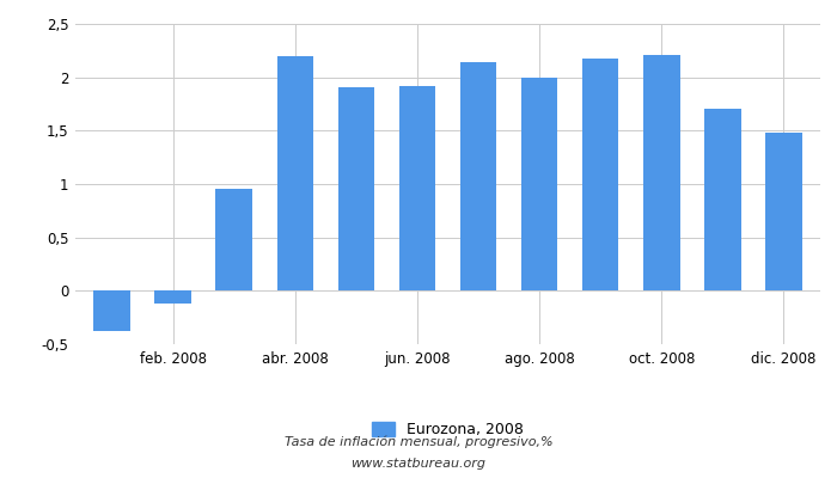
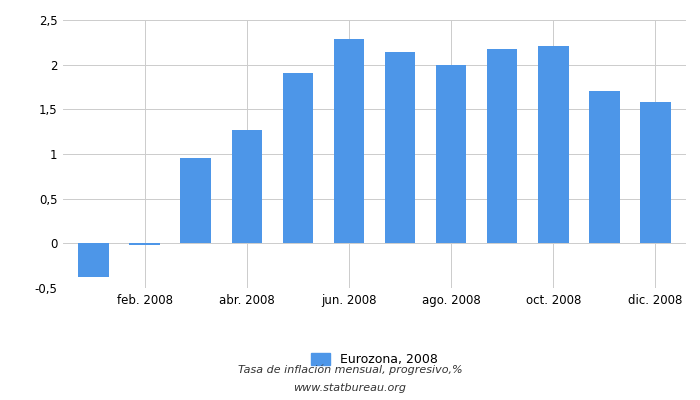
feb. 2008: -0,12 -> -0,02
abr. 2008: 2,20 -> 1,27
jun. 2008: 1,92 -> 2,29
dic. 2008: 1,48 -> 1,58
